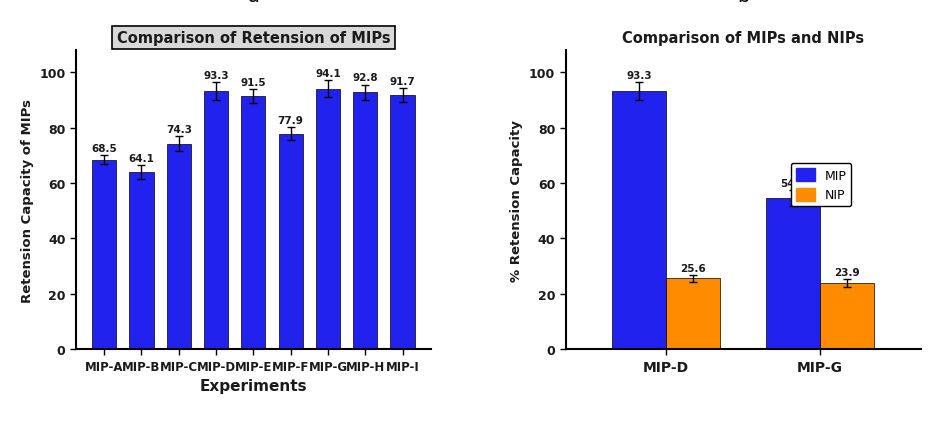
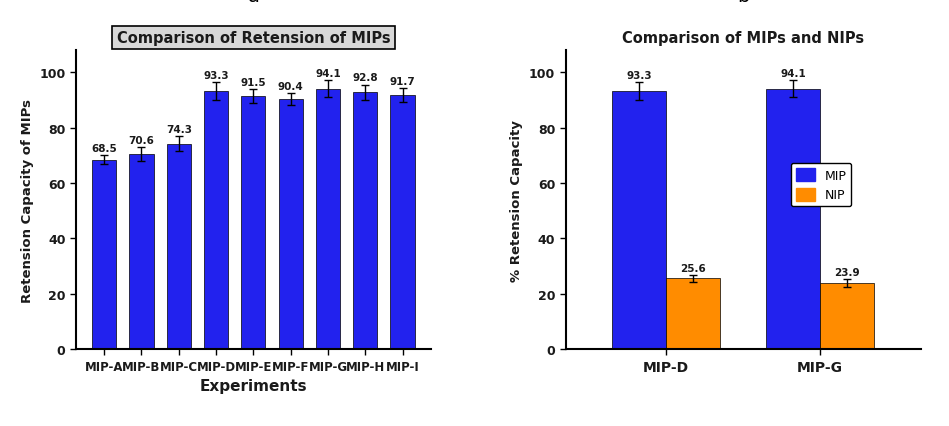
Comparison of Retension of MIPs/MIP-B: 64.1 -> 70.6
Comparison of Retension of MIPs/MIP-F: 77.9 -> 90.4
Comparison of MIPs and NIPs/MIP/MIP-G: 54.6 -> 94.1
